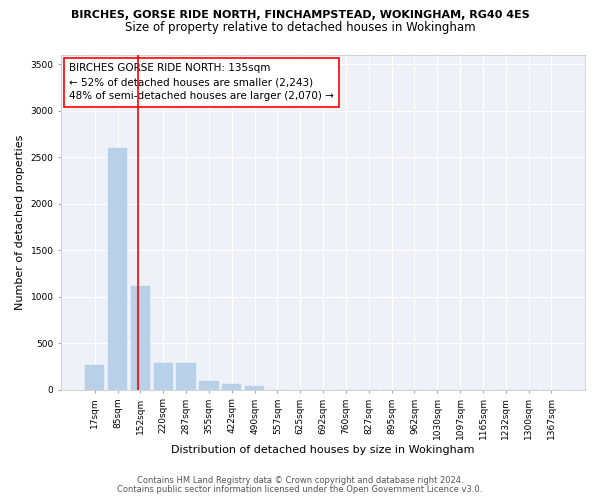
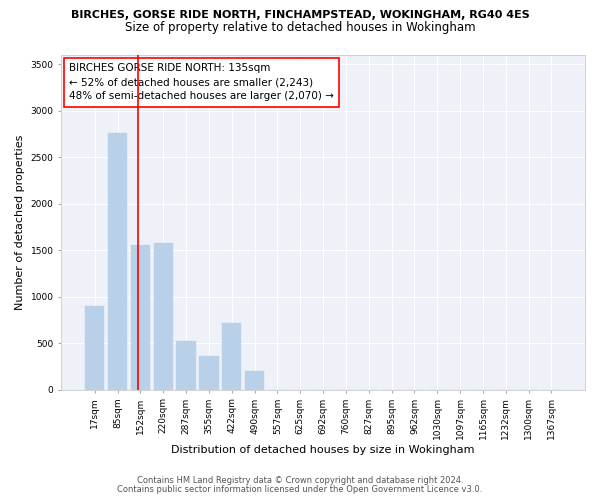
17sqm: 270 -> 900
85sqm: 2600 -> 2760
152sqm: 1120 -> 1560
220sqm: 280 -> 1580
287sqm: 280 -> 520
355sqm: 100 -> 360
422sqm: 60 -> 720
490sqm: 40 -> 200
